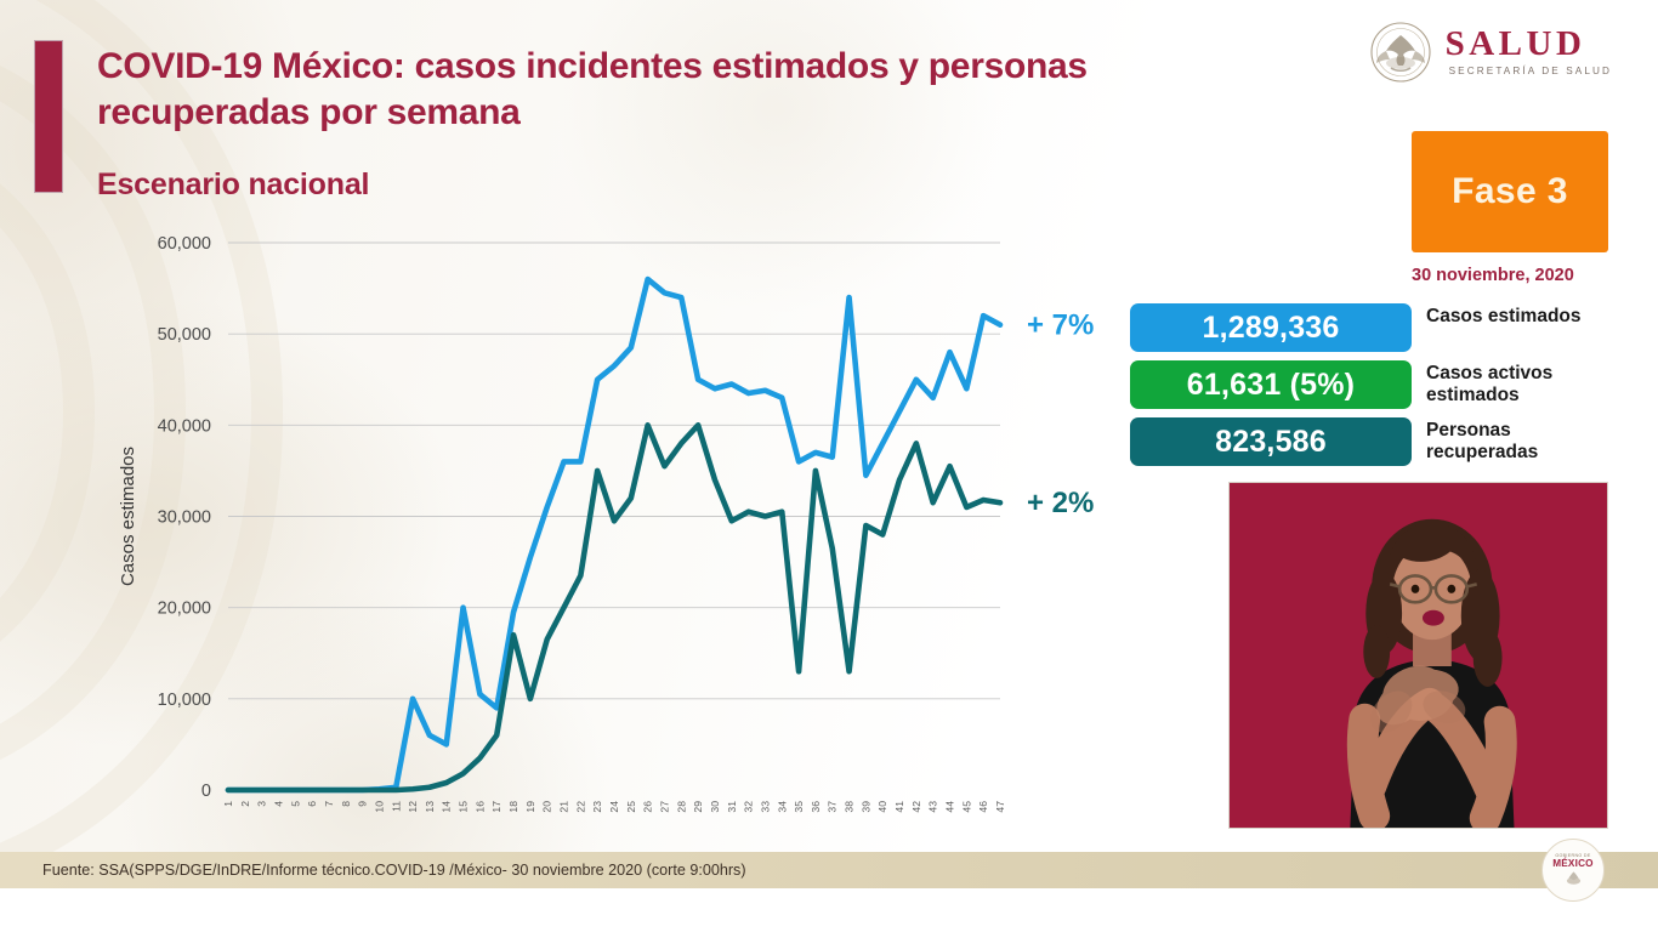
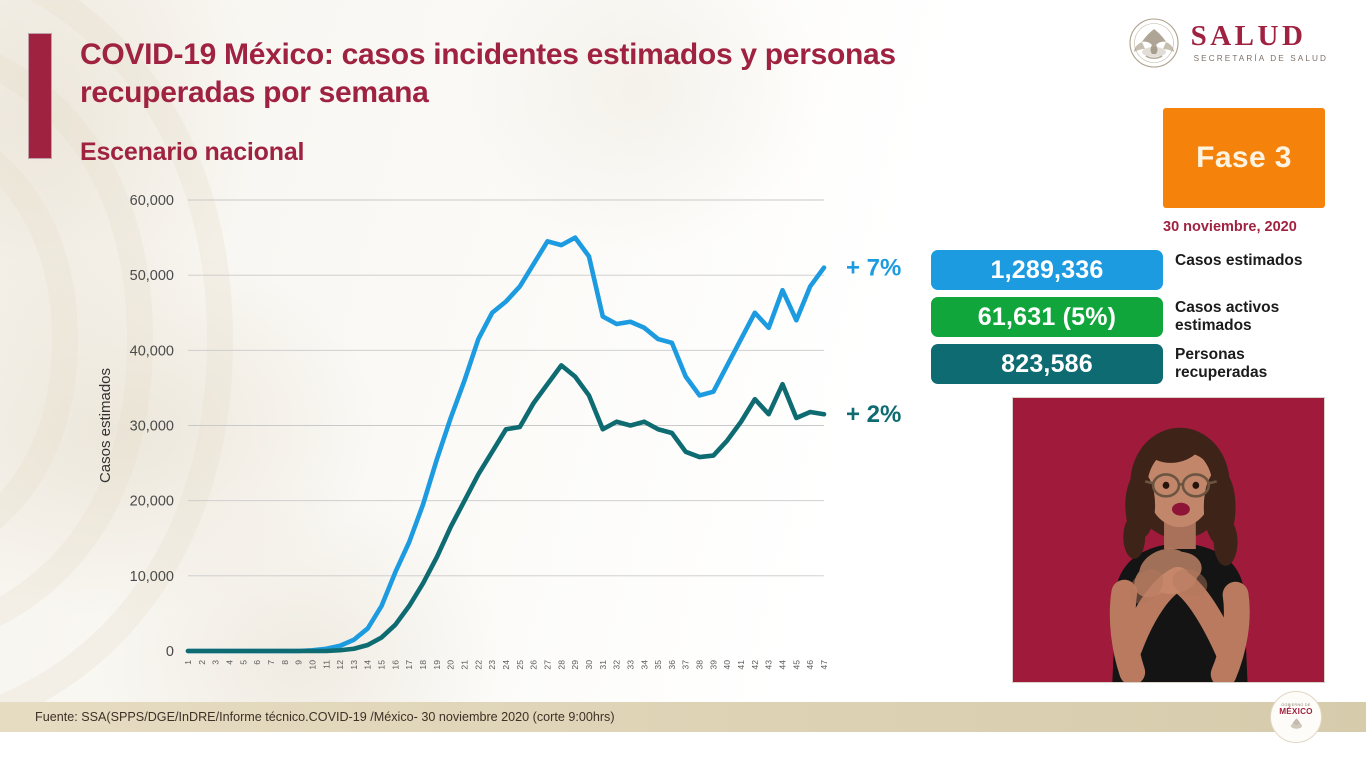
Casos estimados/12: 10000 -> 1000
Casos estimados/13: 6000 -> 2000
Casos estimados/14: 5000 -> 3000
Casos estimados/15: 20000 -> 6000
Casos estimados/17: 9000 -> 14000
Personas recuperadas/18: 17000 -> 9000
Personas recuperadas/19: 10000 -> 12000
Casos estimados/22: 36000 -> 42000
Personas recuperadas/23: 35000 -> 26000
Personas recuperadas/25: 32000 -> 30000
Casos estimados/26: 56000 -> 52000
Personas recuperadas/26: 40000 -> 33000
Casos estimados/29: 45000 -> 55000
Personas recuperadas/29: 40000 -> 36000
Casos estimados/30: 44000 -> 52000
Casos estimados/35: 36000 -> 42000
Personas recuperadas/35: 13000 -> 30000
Casos estimados/36: 37000 -> 41000
Personas recuperadas/36: 35000 -> 29000
Casos estimados/38: 54000 -> 34000
Personas recuperadas/38: 13000 -> 26000
Personas recuperadas/39: 29000 -> 26000
Personas recuperadas/41: 34000 -> 30000
Personas recuperadas/42: 38000 -> 34000
Casos estimados/46: 52000 -> 48000
